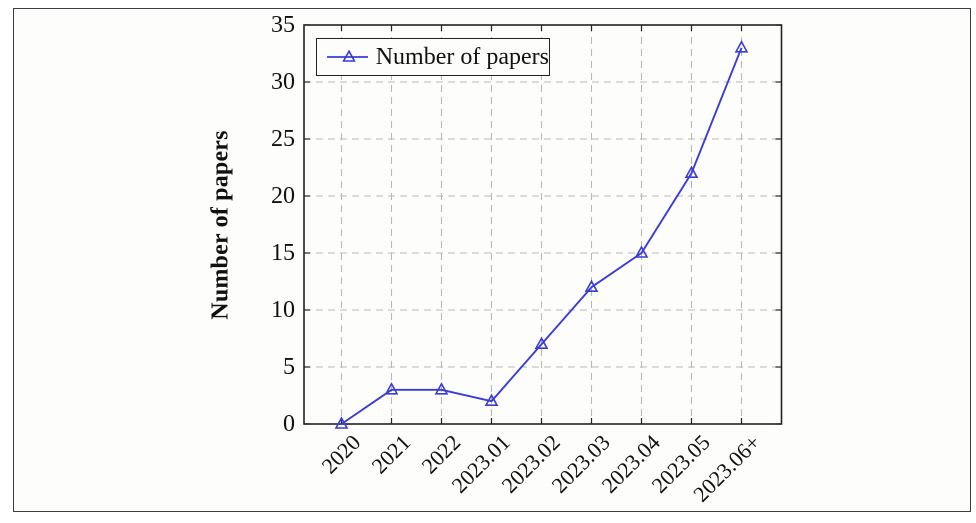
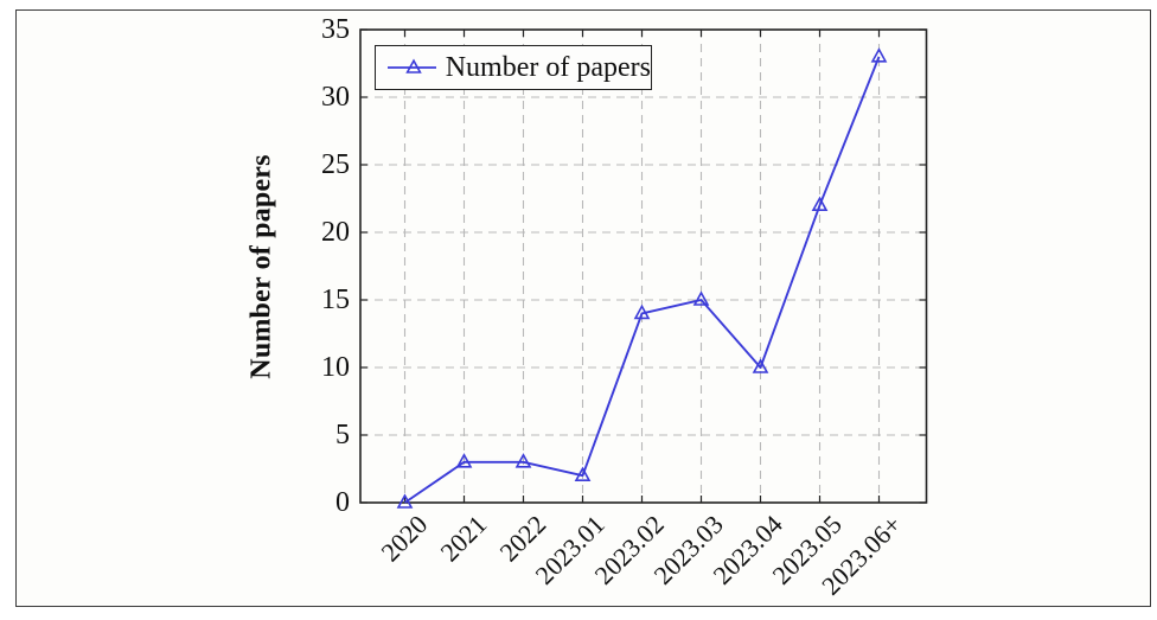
2023.02: 7 -> 14
2023.03: 12 -> 15
2023.04: 15 -> 10
